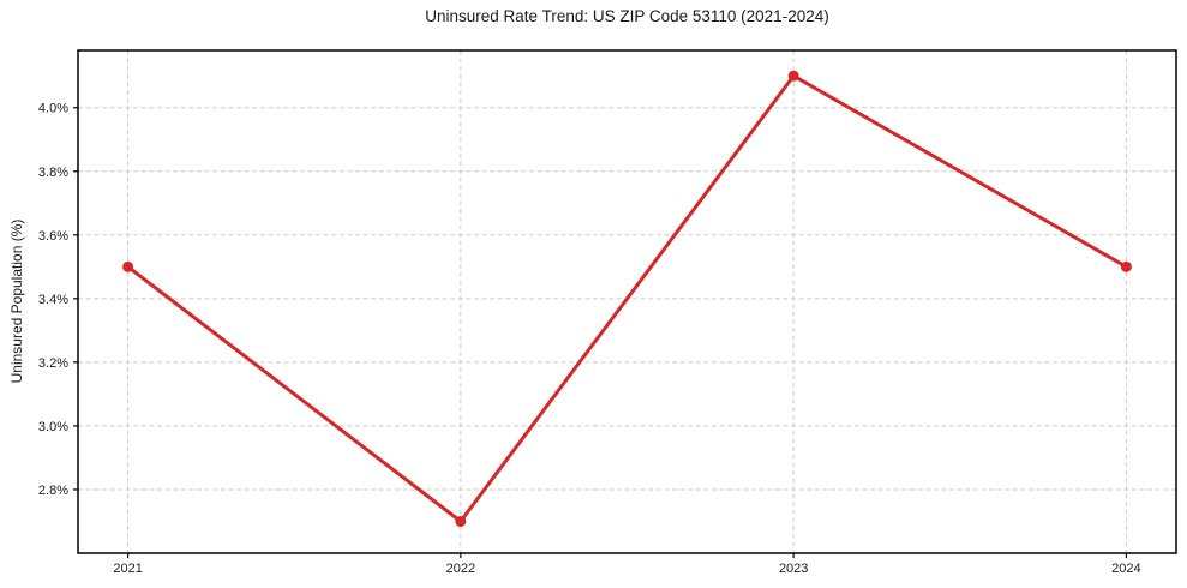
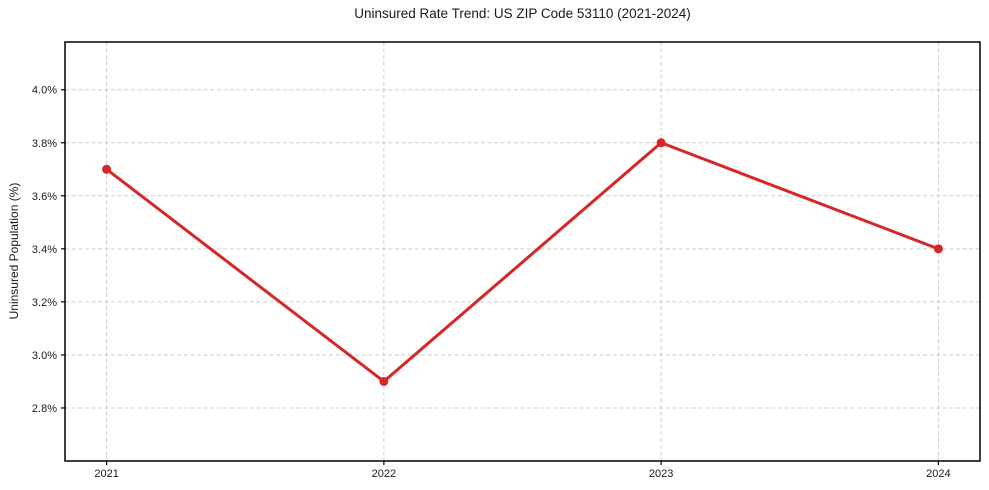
2021: 3.5% -> 3.7%
2022: 2.7% -> 2.9%
2023: 4.1% -> 3.8%
2024: 3.5% -> 3.4%
